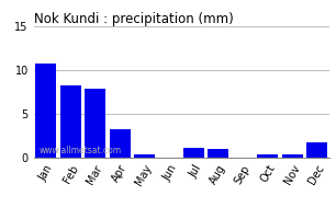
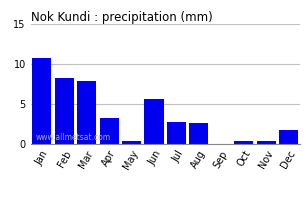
Jun: 0.1 -> 5.6
Jul: 1.1 -> 2.8
Aug: 1.0 -> 2.6
